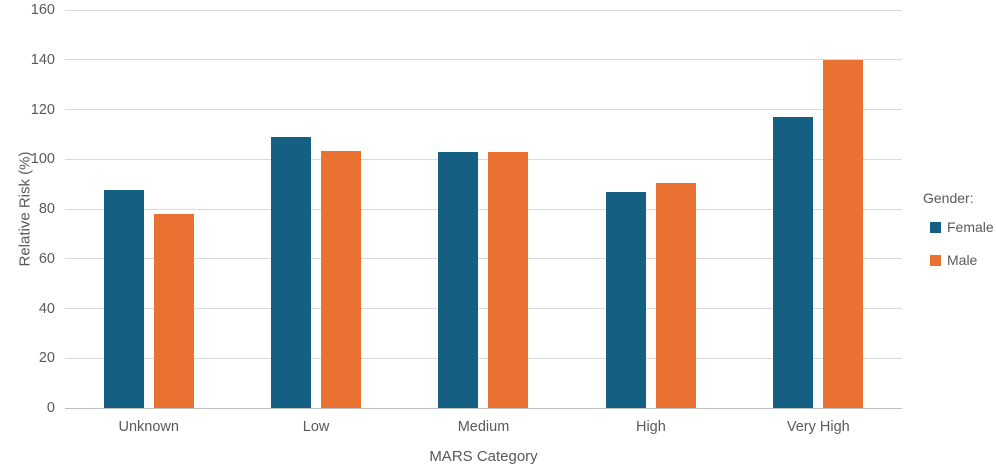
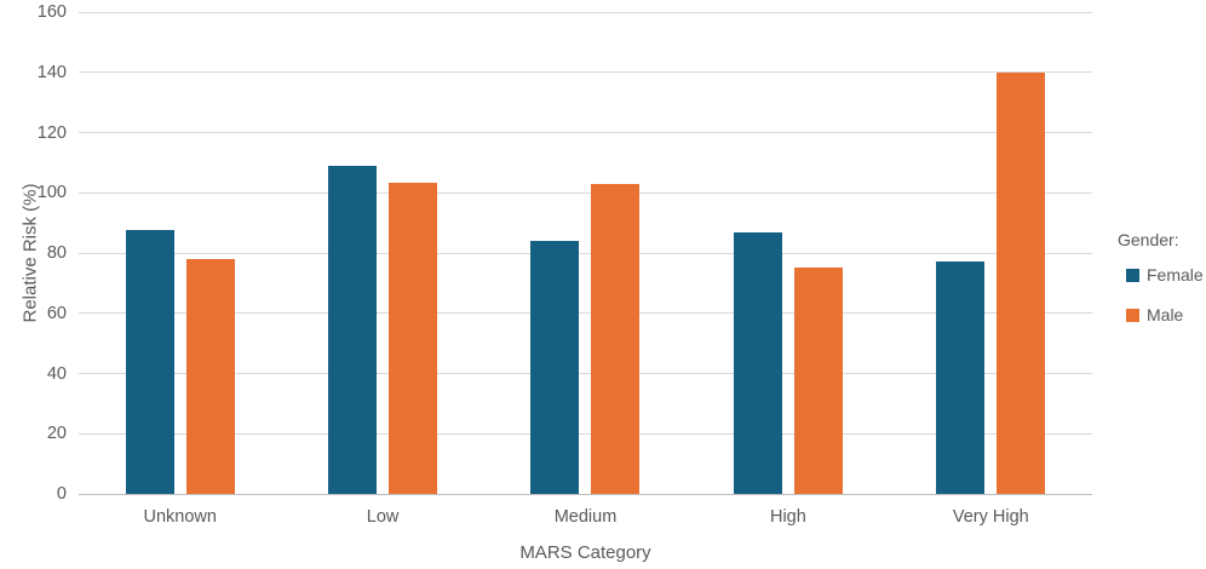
Female/Medium: 103 -> 84
Male/High: 90 -> 75
Female/Very High: 117 -> 77
